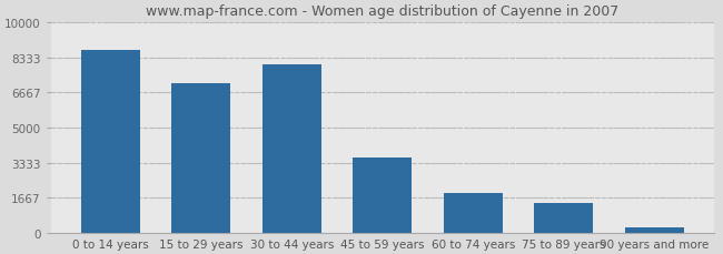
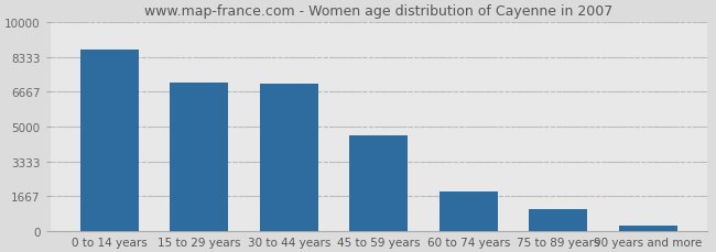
30 to 44 years: 8000 -> 7000
45 to 59 years: 3600 -> 4600
75 to 89 years: 1400 -> 1000
